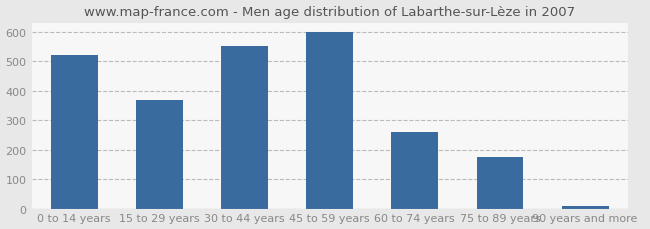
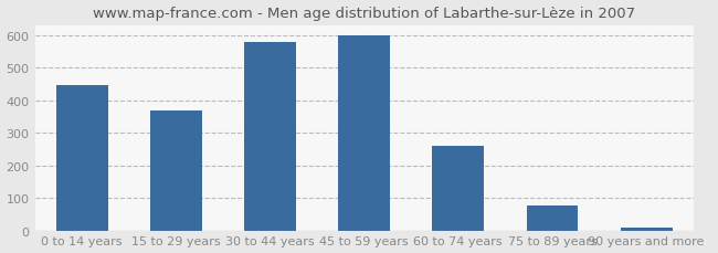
0 to 14 years: 520 -> 447
30 to 44 years: 550 -> 578
75 to 89 years: 175 -> 75
